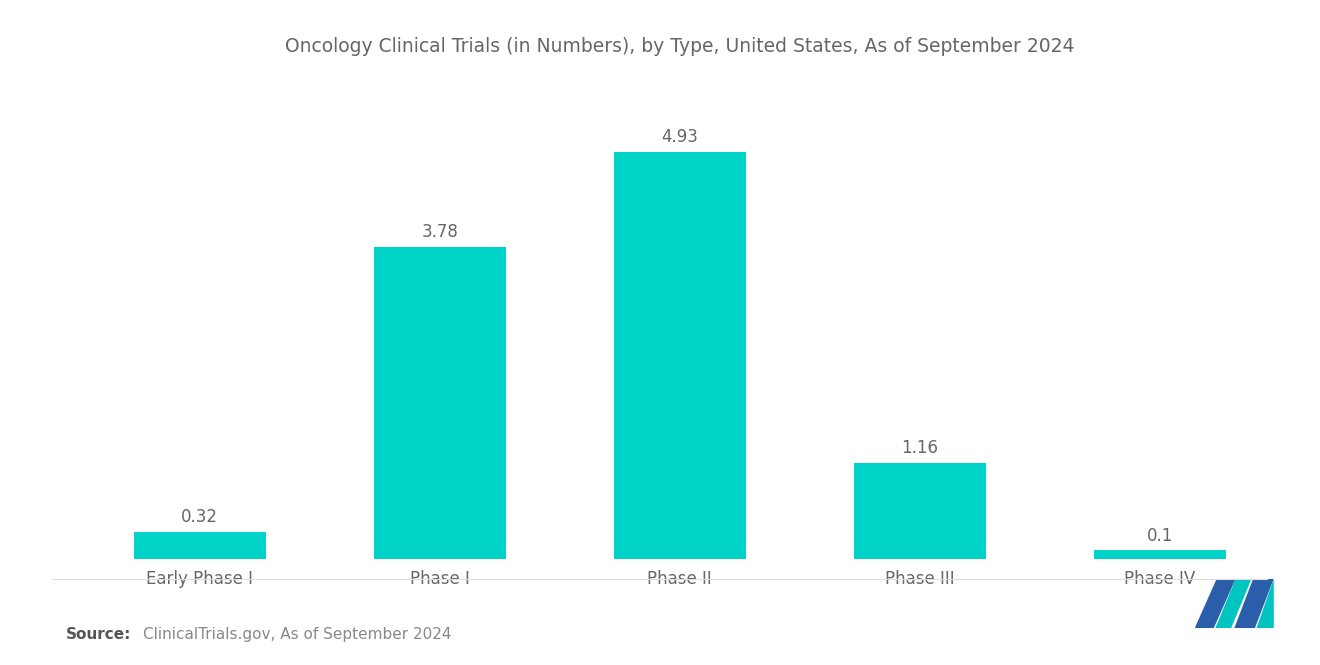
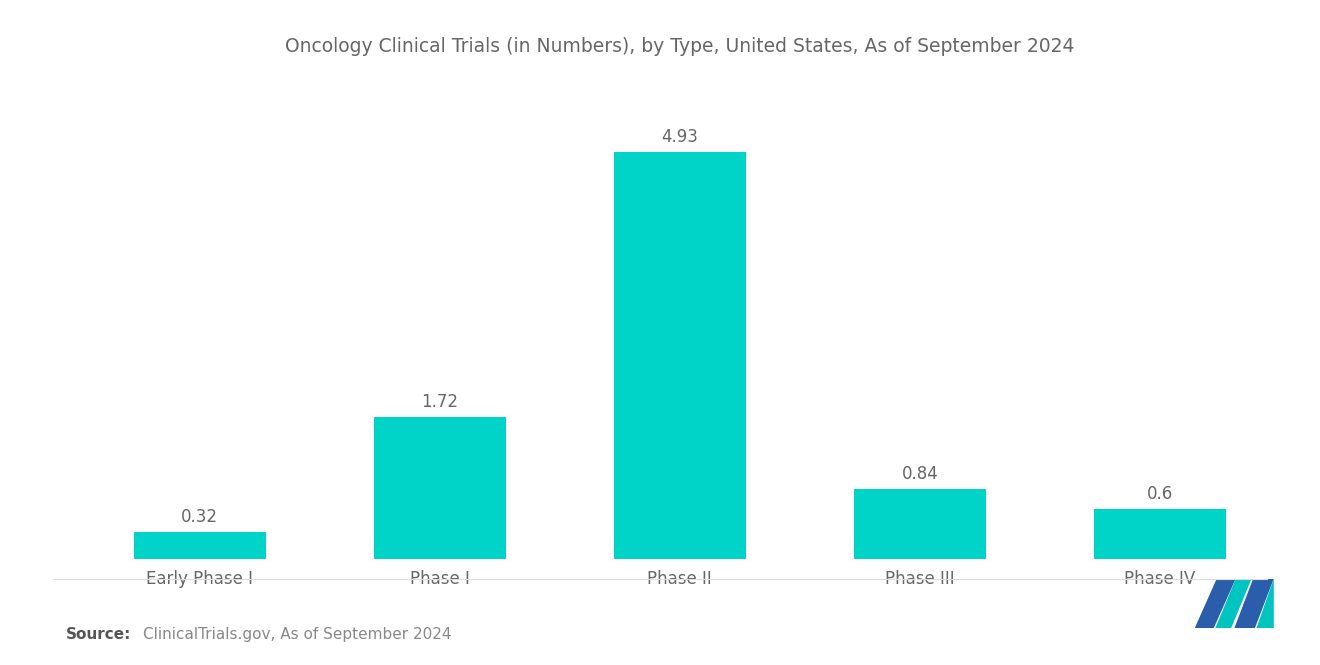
Phase I: 3.78 -> 1.72
Phase III: 1.16 -> 0.84
Phase IV: 0.1 -> 0.6
